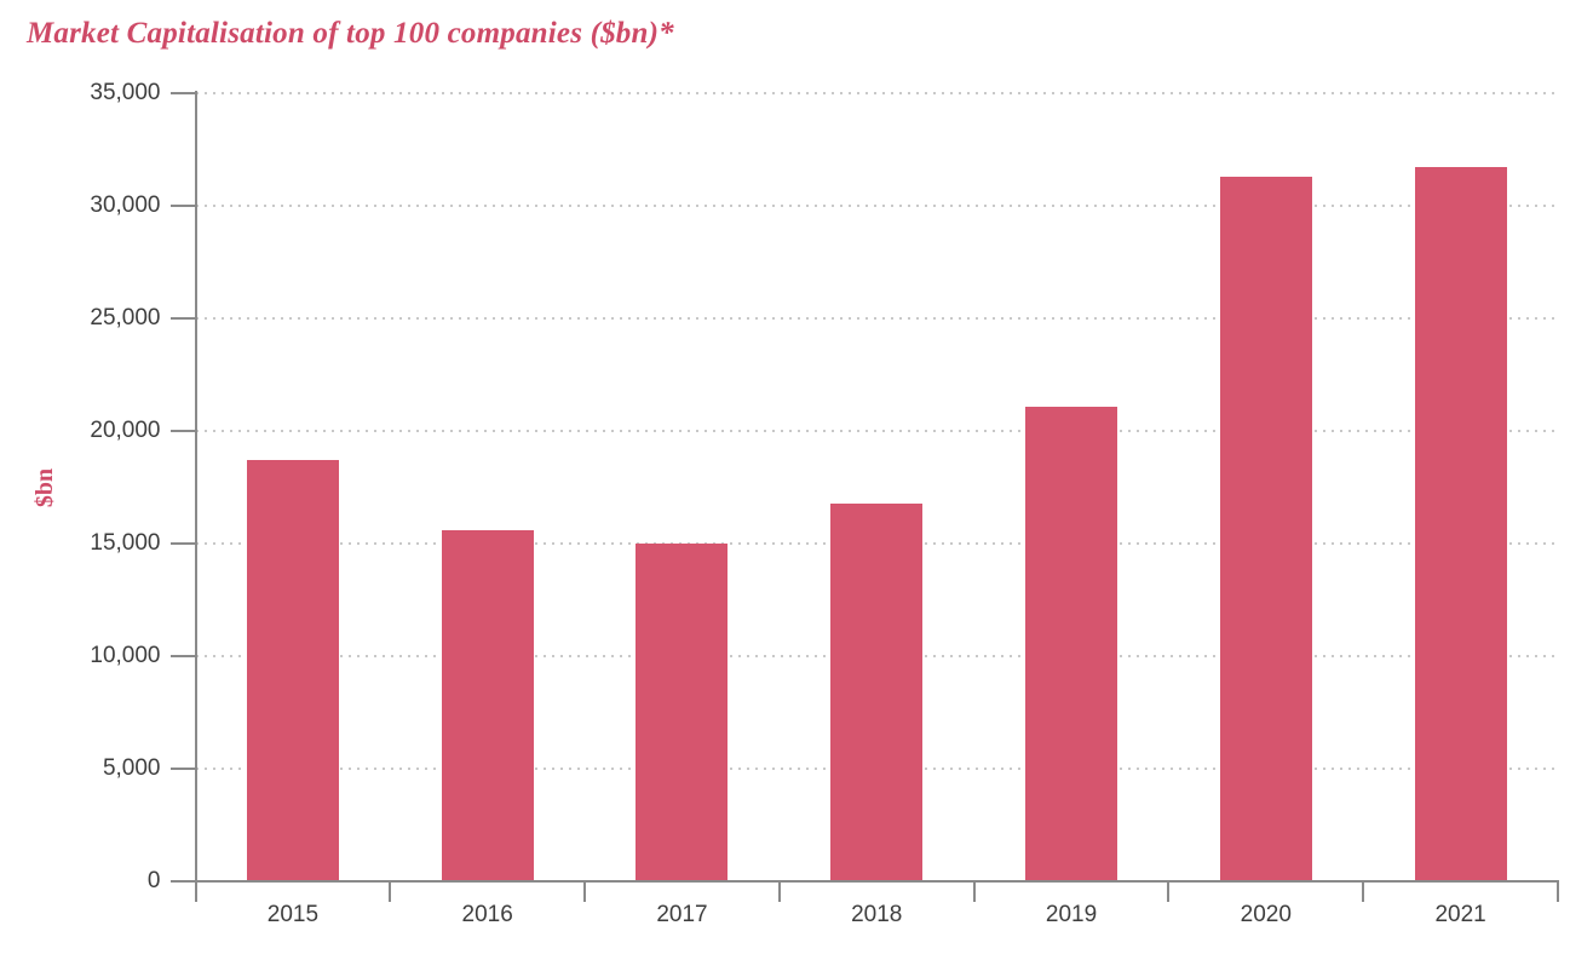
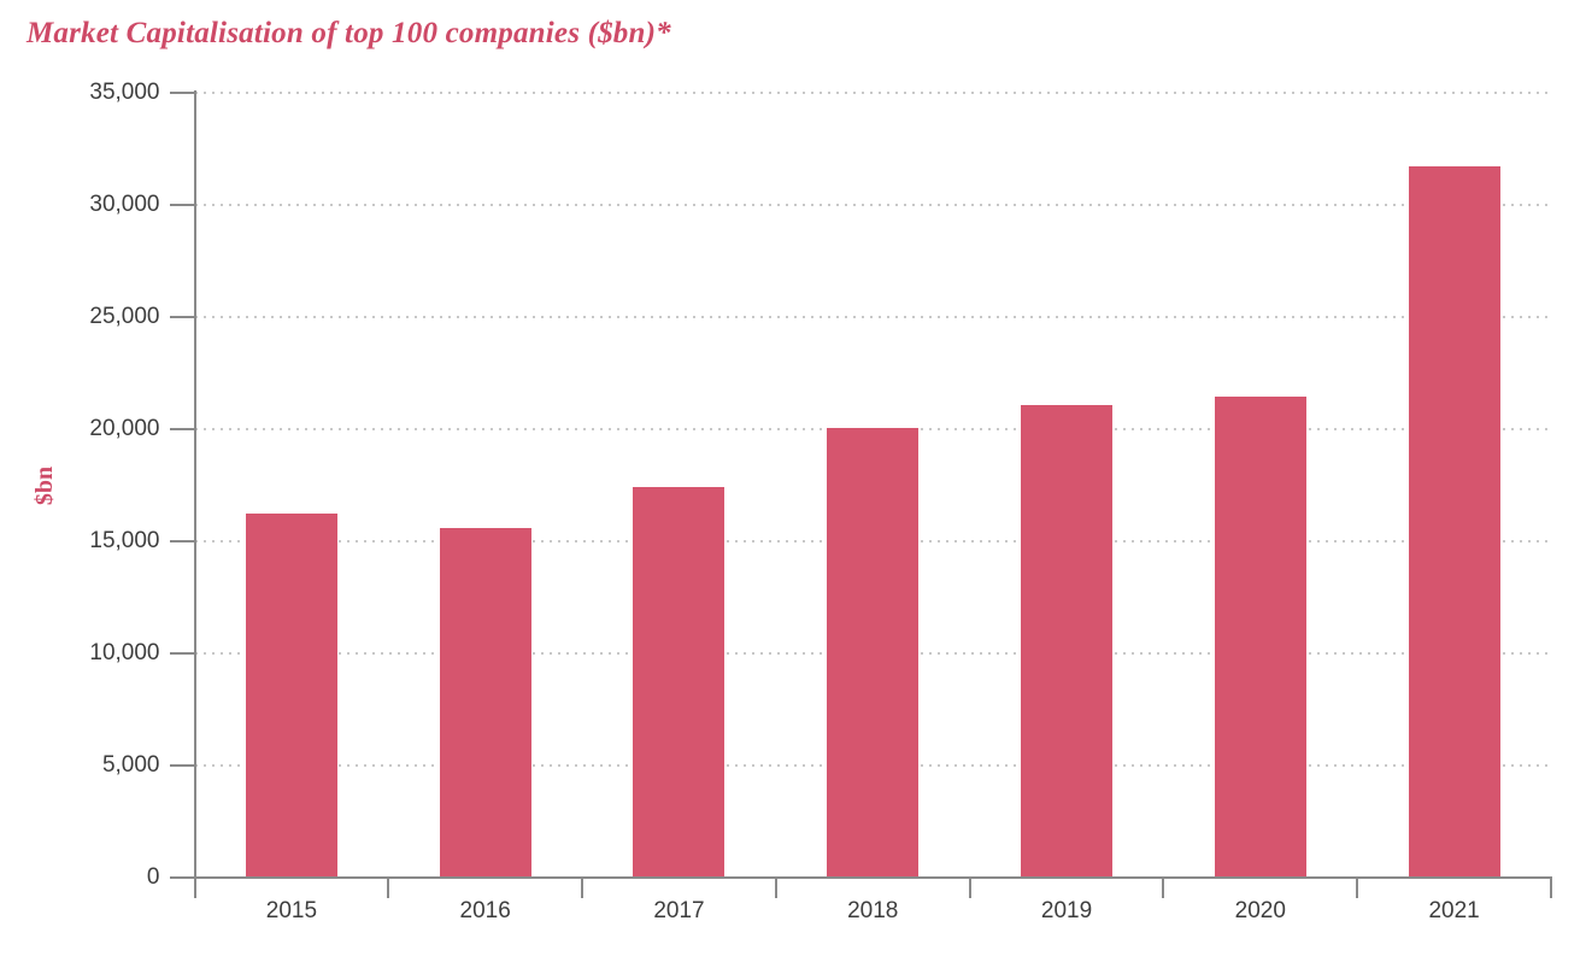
2015: 18700 -> 16200
2017: 15000 -> 17400
2018: 16800 -> 20000
2020: 31300 -> 21500
